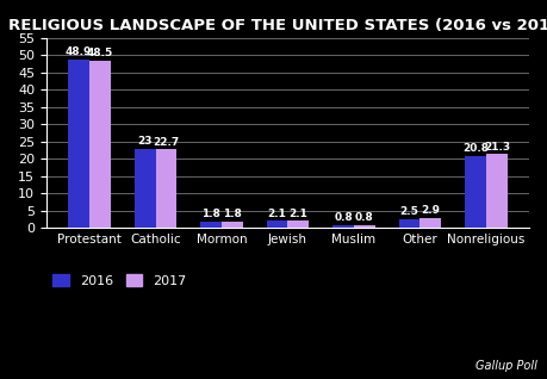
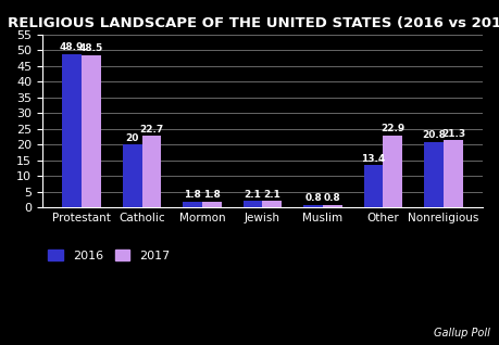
2016/Catholic: 23 -> 20
2016/Other: 2.5 -> 13.4
2017/Other: 2.9 -> 22.9
